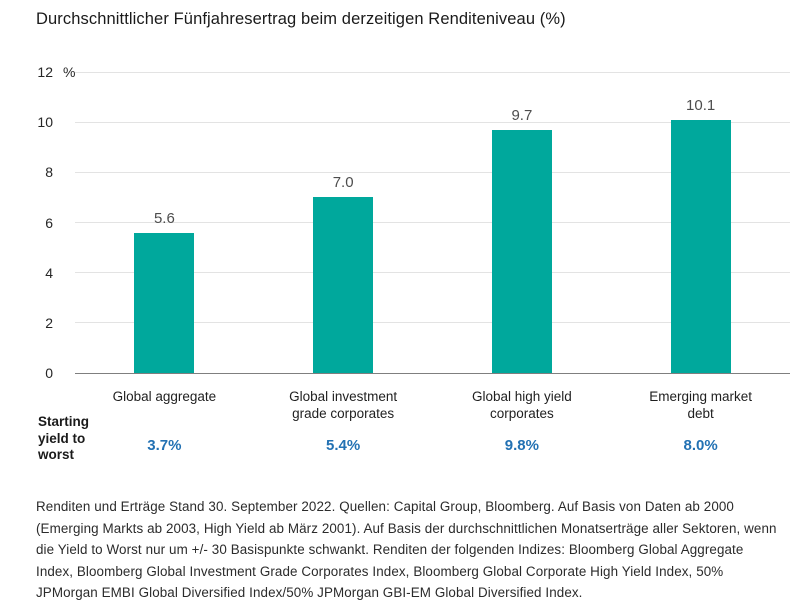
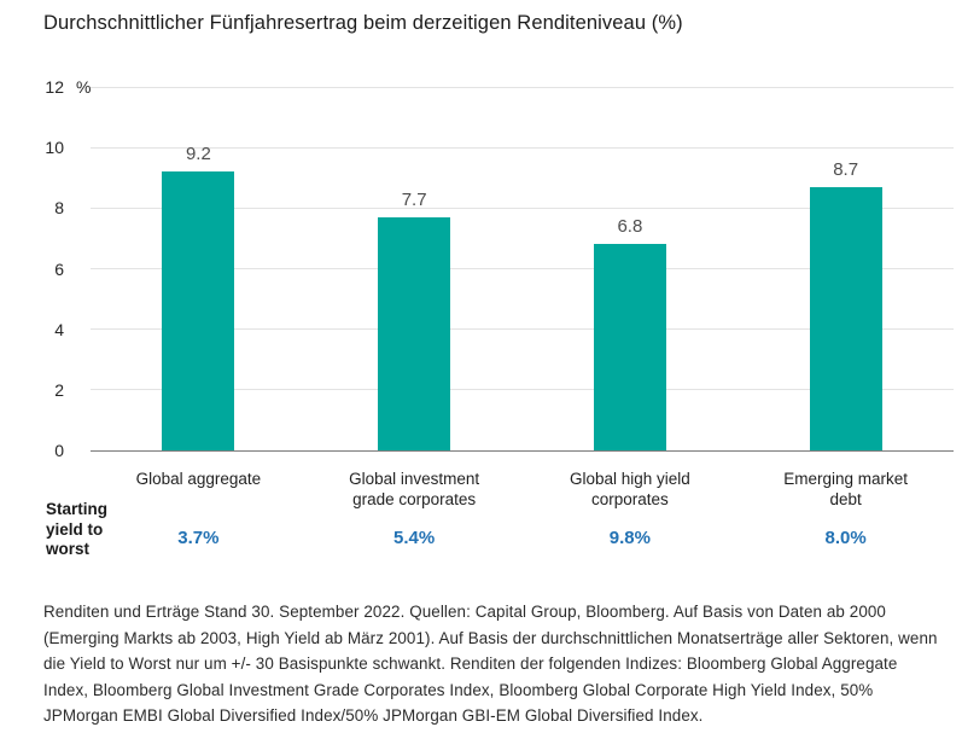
Global aggregate: 5.6 -> 9.2
Global investment grade corporates: 7.0 -> 7.7
Global high yield corporates: 9.7 -> 6.8
Emerging market debt: 10.1 -> 8.7
